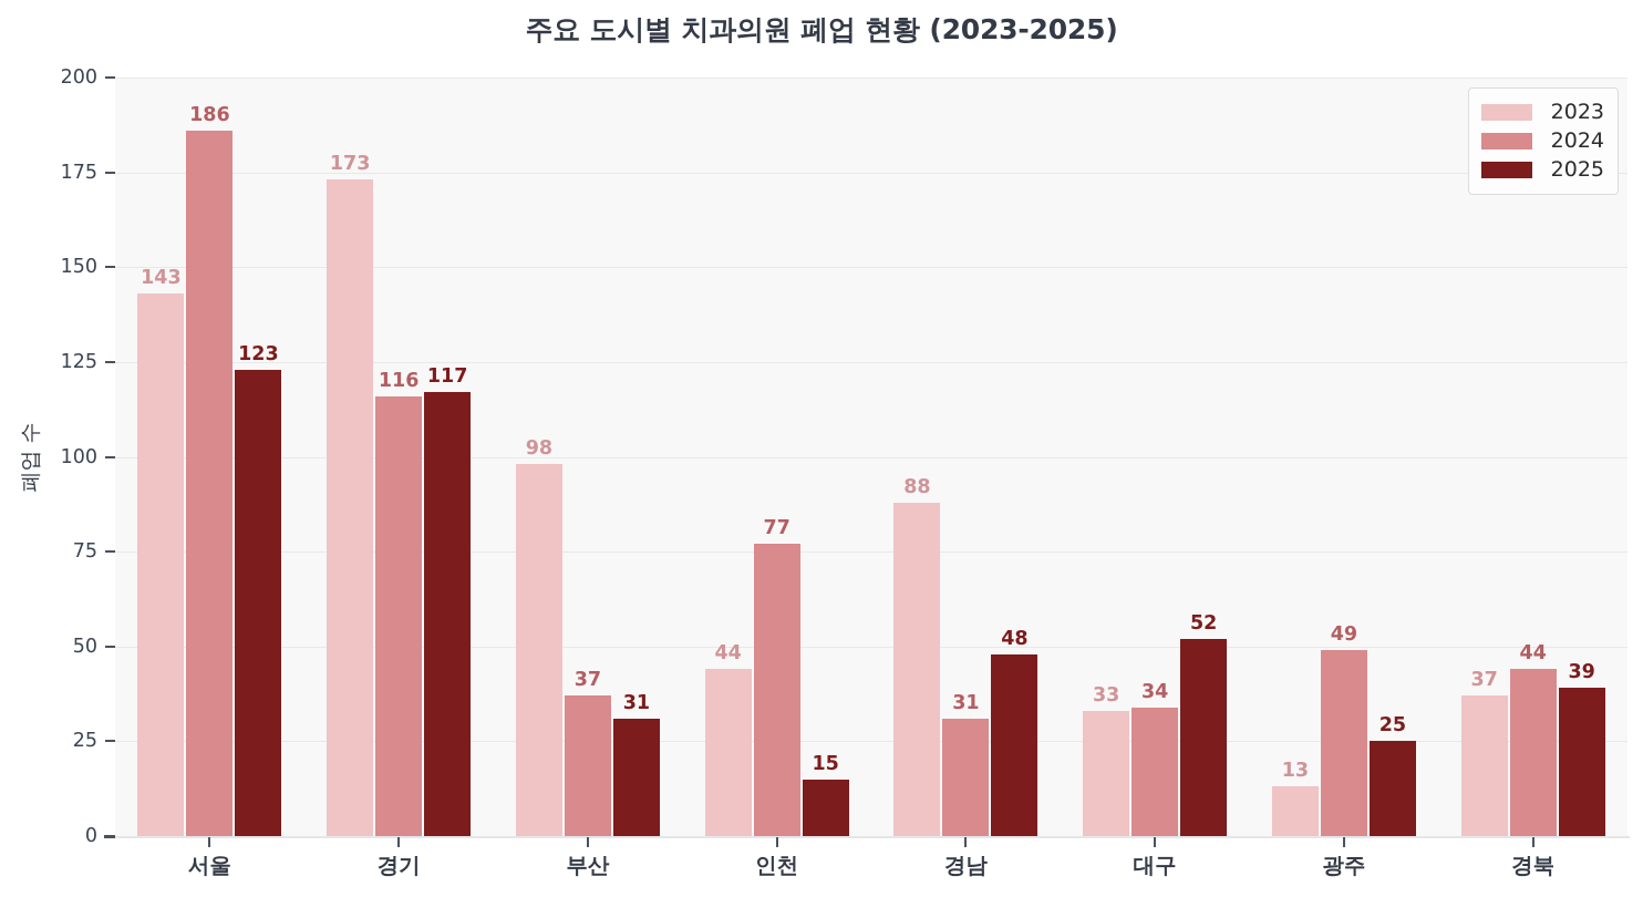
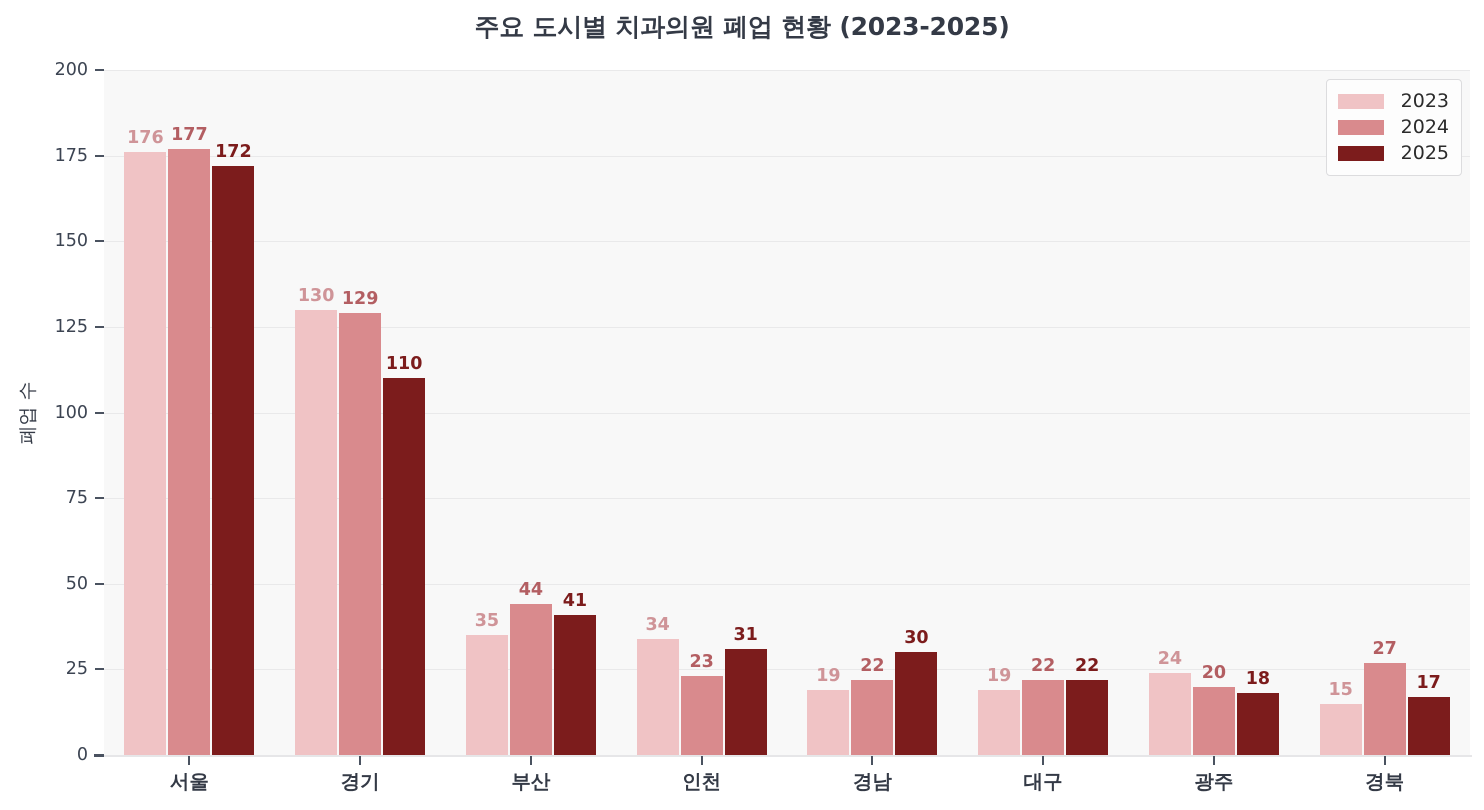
2023/서울: 143 -> 176
2024/서울: 186 -> 177
2025/서울: 123 -> 172
2023/경기: 173 -> 130
2024/경기: 116 -> 129
2025/경기: 117 -> 110
2023/부산: 98 -> 35
2024/부산: 37 -> 44
2025/부산: 31 -> 41
2023/인천: 44 -> 34
2024/인천: 77 -> 23
2025/인천: 15 -> 31
2023/경남: 88 -> 19
2024/경남: 31 -> 22
2025/경남: 48 -> 30
2023/대구: 33 -> 19
2024/대구: 34 -> 22
2025/대구: 52 -> 22
2023/광주: 13 -> 24
2024/광주: 49 -> 20
2025/광주: 25 -> 18
2023/경북: 37 -> 15
2024/경북: 44 -> 27
2025/경북: 39 -> 17
